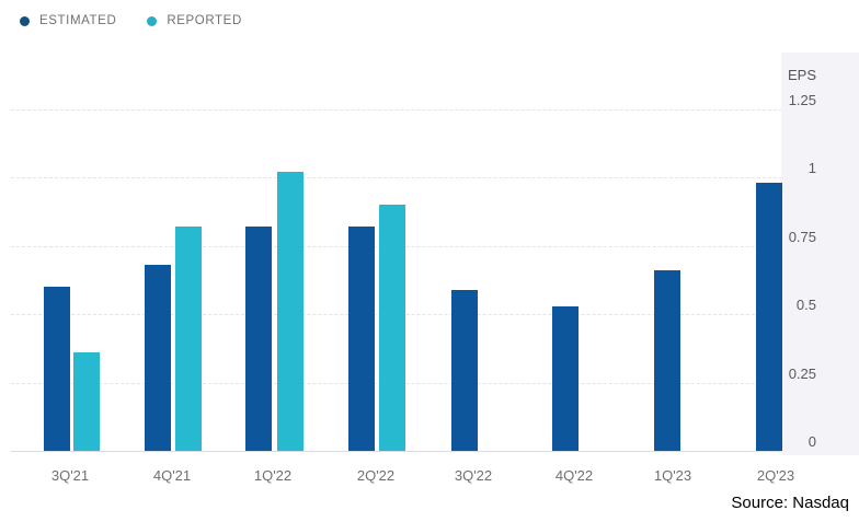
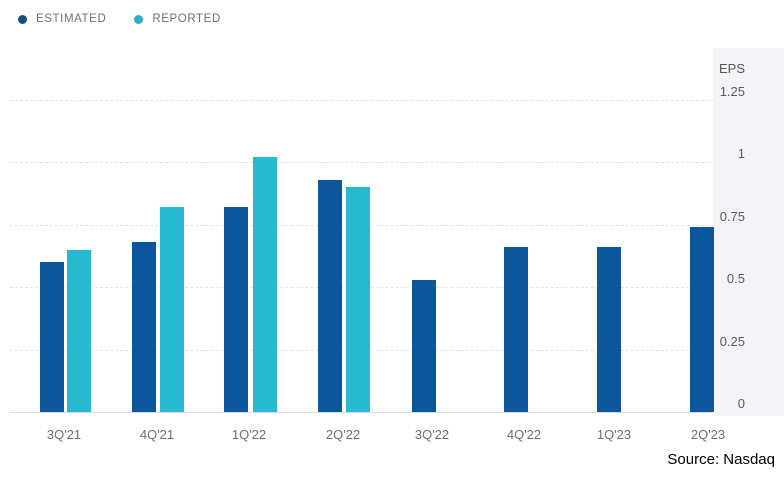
REPORTED/3Q'21: 0.36 -> 0.65
ESTIMATED/2Q'22: 0.82 -> 0.93
ESTIMATED/3Q'22: 0.59 -> 0.53
ESTIMATED/4Q'22: 0.53 -> 0.66
ESTIMATED/2Q'23: 0.98 -> 0.74
